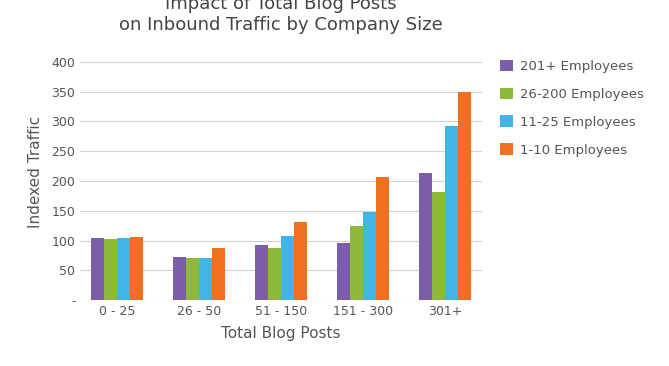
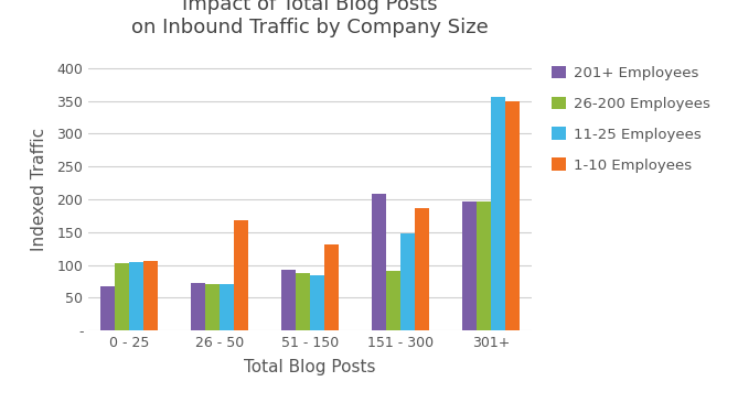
201+ Employees/0 - 25: 105 -> 68
1-10 Employees/26 - 50: 87 -> 168
11-25 Employees/51 - 150: 108 -> 84
201+ Employees/151 - 300: 96 -> 208
26-200 Employees/151 - 300: 124 -> 90
1-10 Employees/151 - 300: 206 -> 186
201+ Employees/301+: 213 -> 196
26-200 Employees/301+: 182 -> 196
11-25 Employees/301+: 293 -> 356
